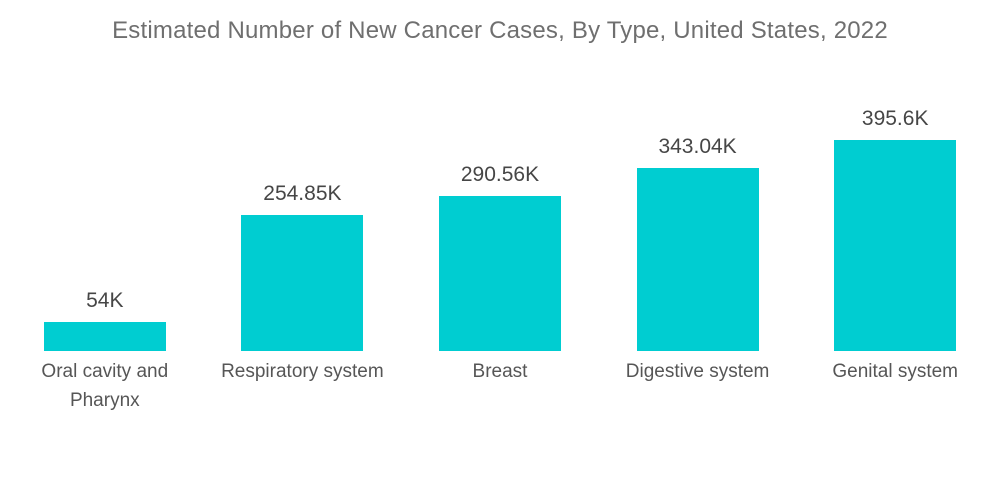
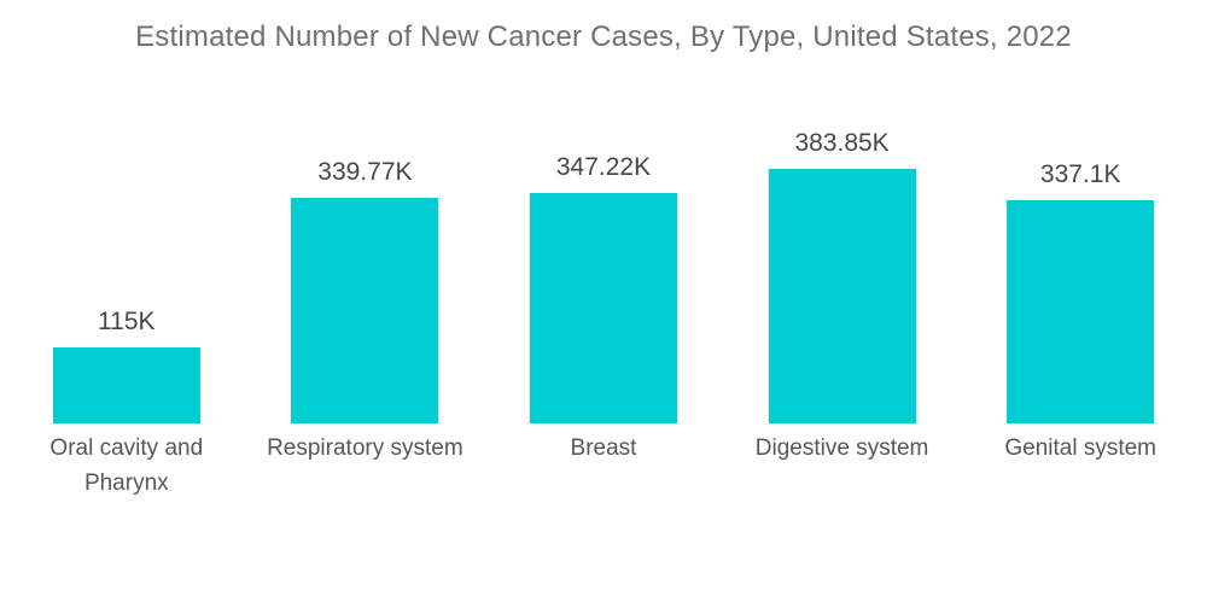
Oral cavity and Pharynx: 54K -> 115K
Respiratory system: 254.85K -> 339.77K
Breast: 290.56K -> 347.22K
Digestive system: 343.04K -> 383.85K
Genital system: 395.6K -> 337.1K
